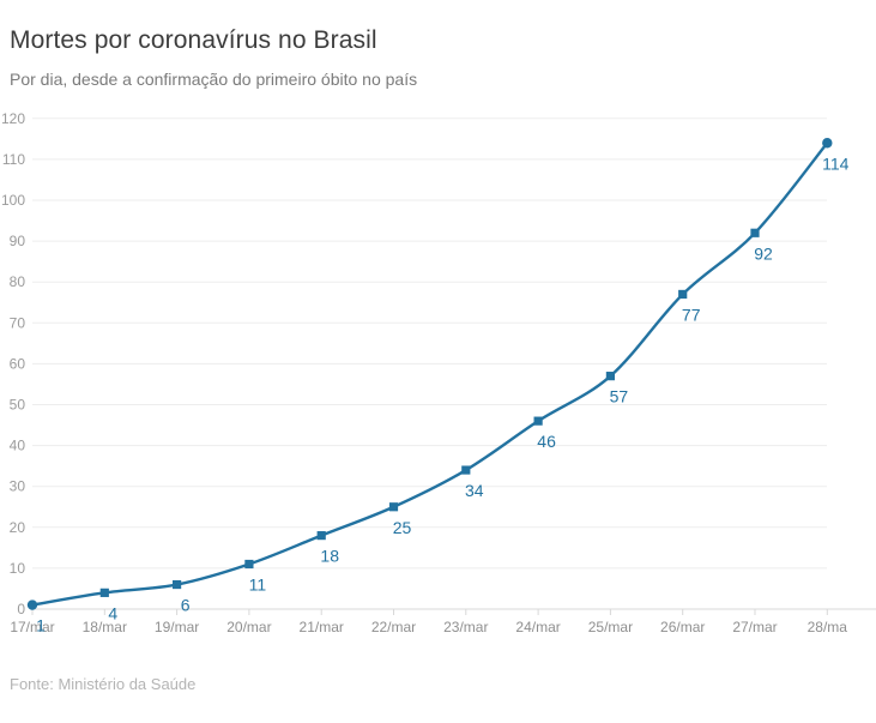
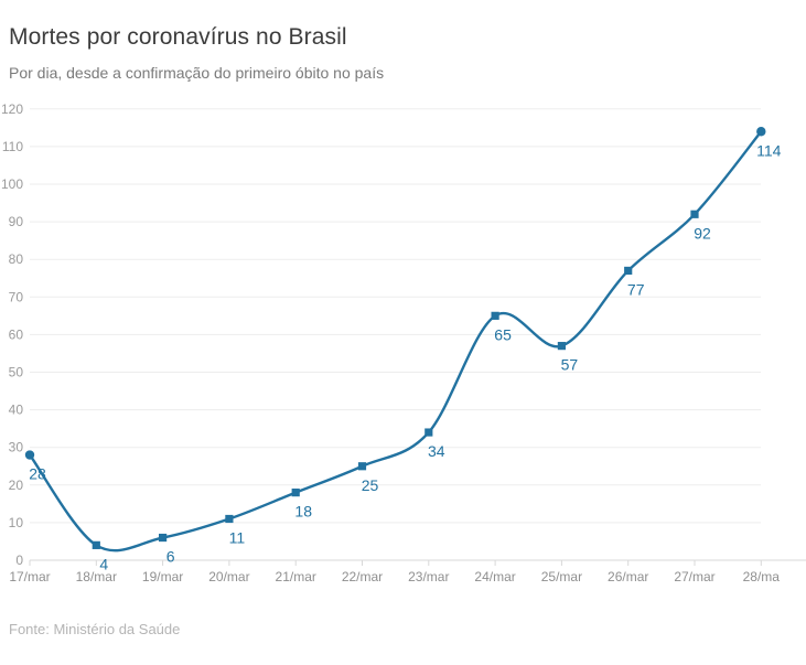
17/mar: 1 -> 28
24/mar: 46 -> 65
